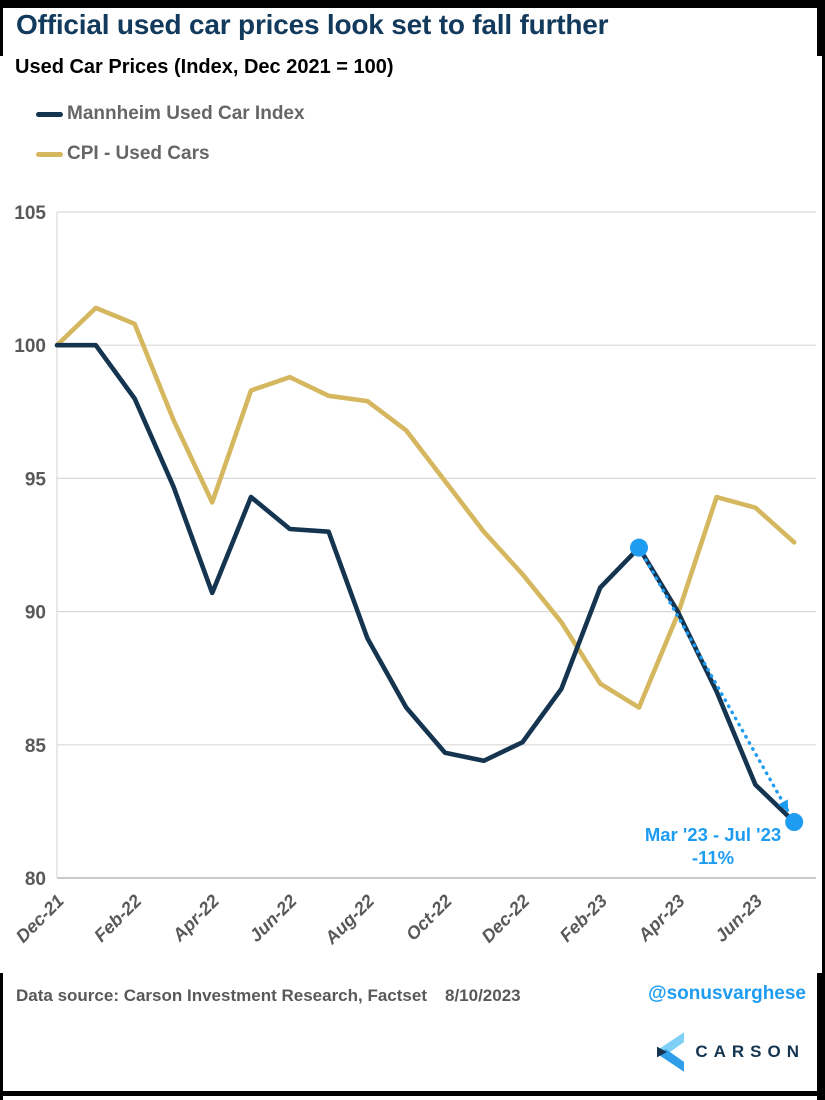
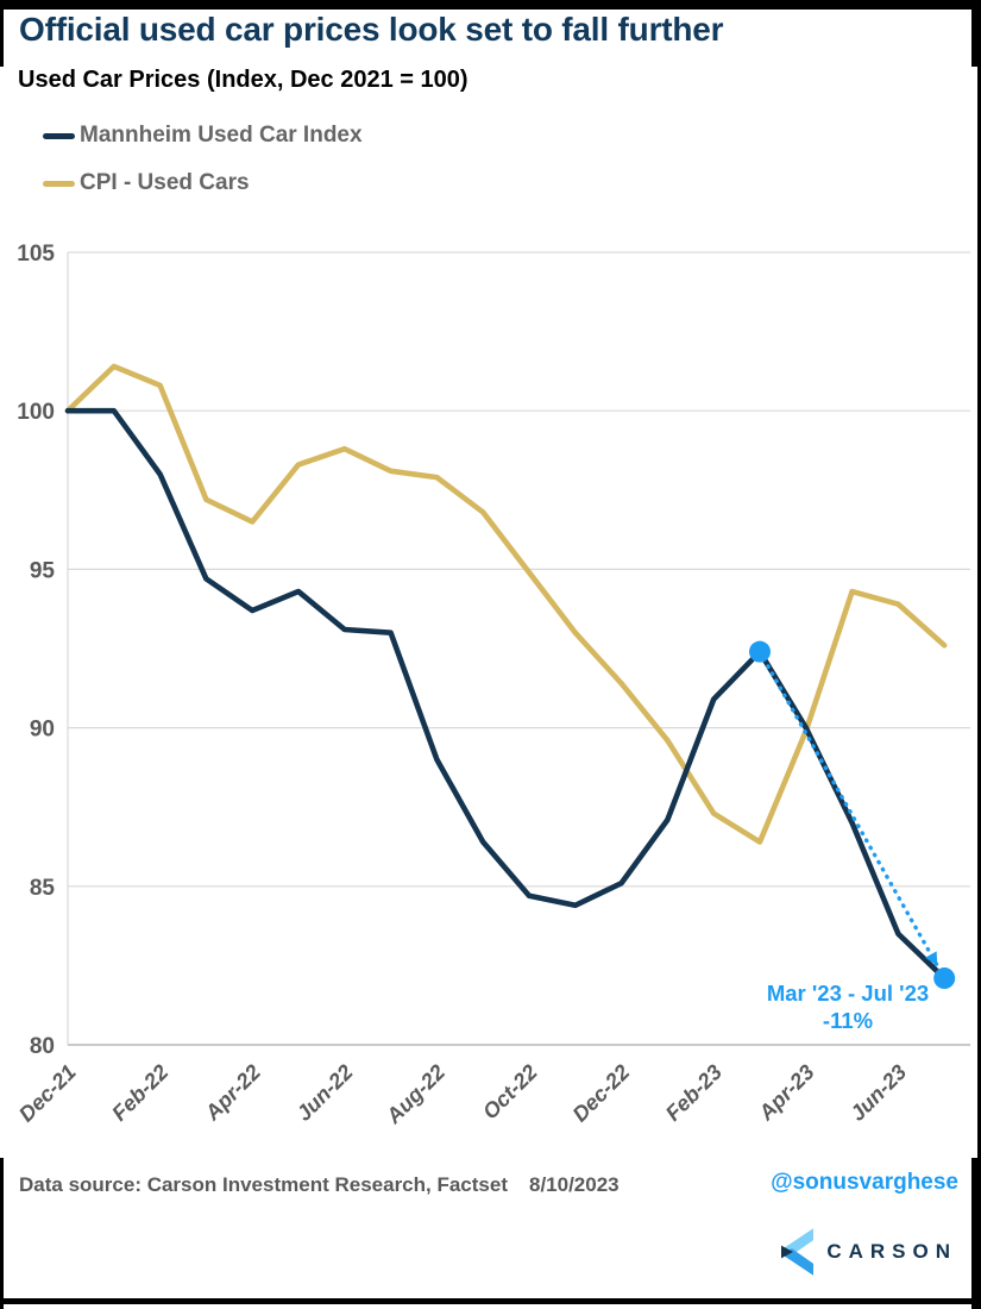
Mannheim Used Car Index/Apr-22: 90.7 -> 93.7
CPI - Used Cars/Apr-22: 94.1 -> 96.5
